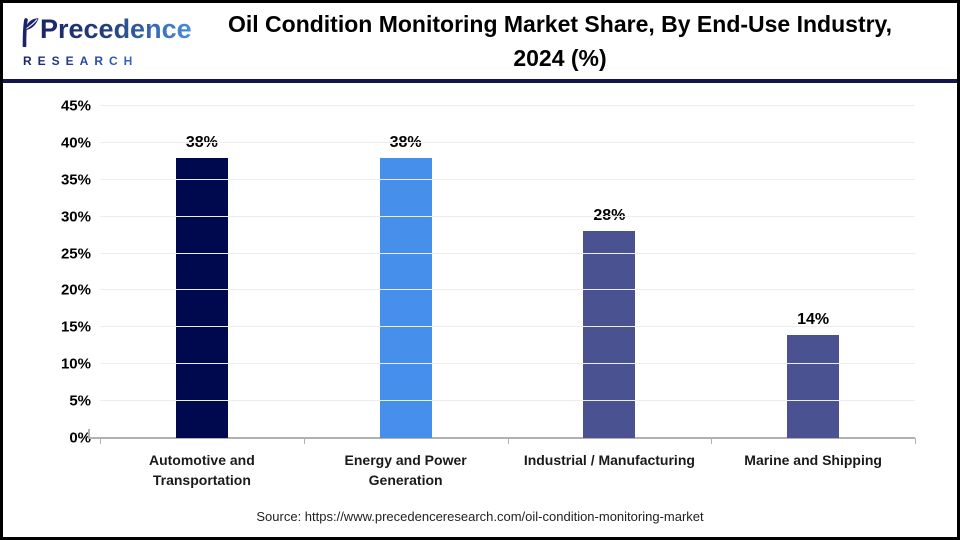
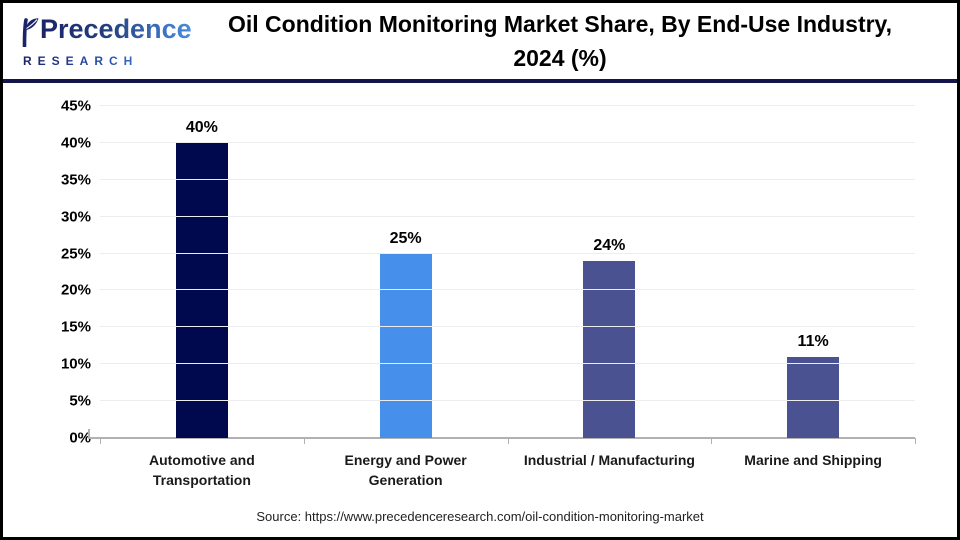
Automotive and Transportation: 38% -> 40%
Energy and Power Generation: 38% -> 25%
Industrial / Manufacturing: 28% -> 24%
Marine and Shipping: 14% -> 11%
